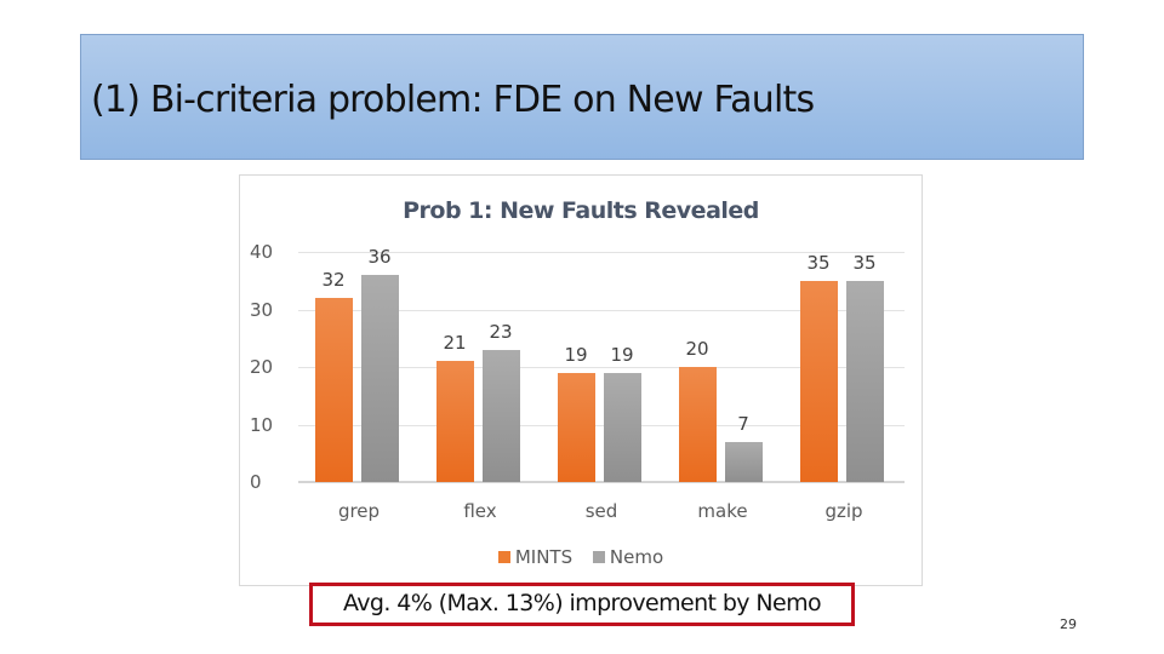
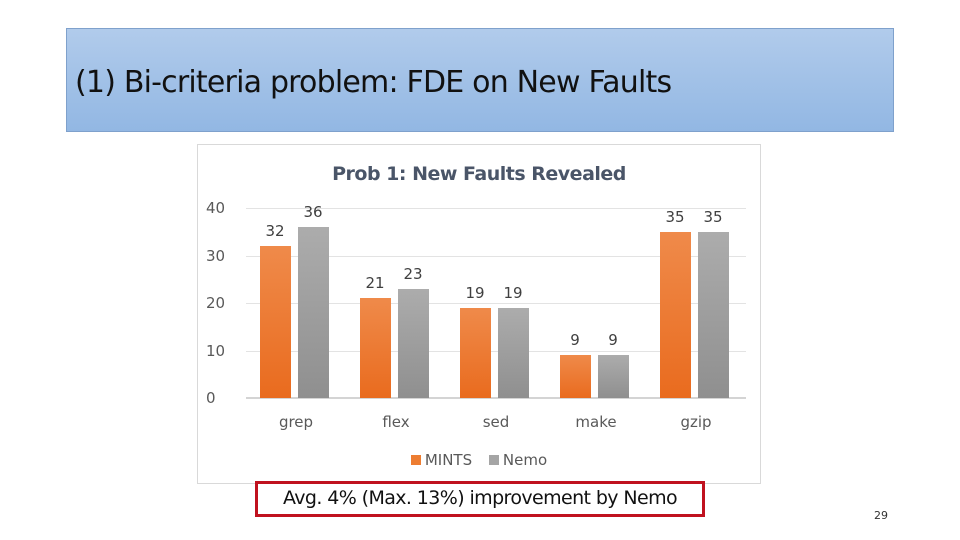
MINTS/make: 20 -> 9
Nemo/make: 7 -> 9
